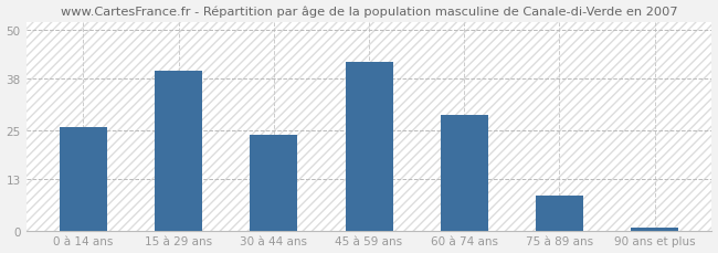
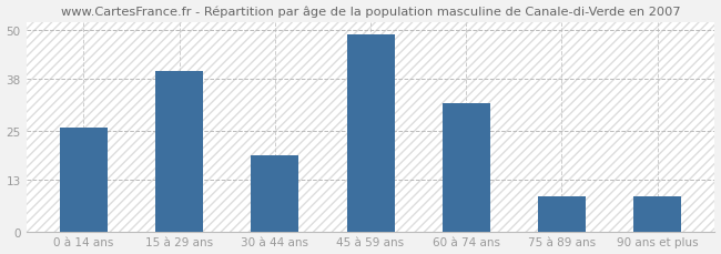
30 à 44 ans: 24 -> 19
45 à 59 ans: 42 -> 49
60 à 74 ans: 29 -> 32
90 ans et plus: 1 -> 9
